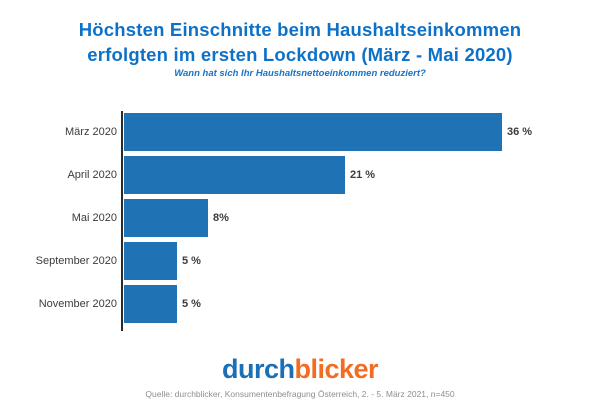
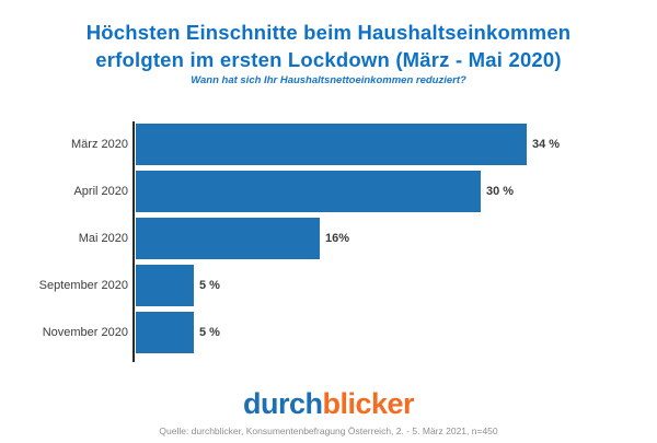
März 2020: 36 -> 34
April 2020: 21 -> 30
Mai 2020: 8% -> 16%
